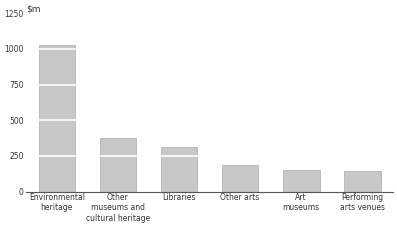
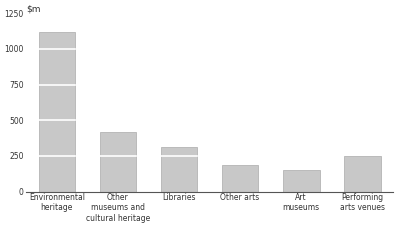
Environmental heritage: 1030 -> 1120
Other museums and cultural heritage: 380 -> 420
Performing arts venues: 140 -> 250
